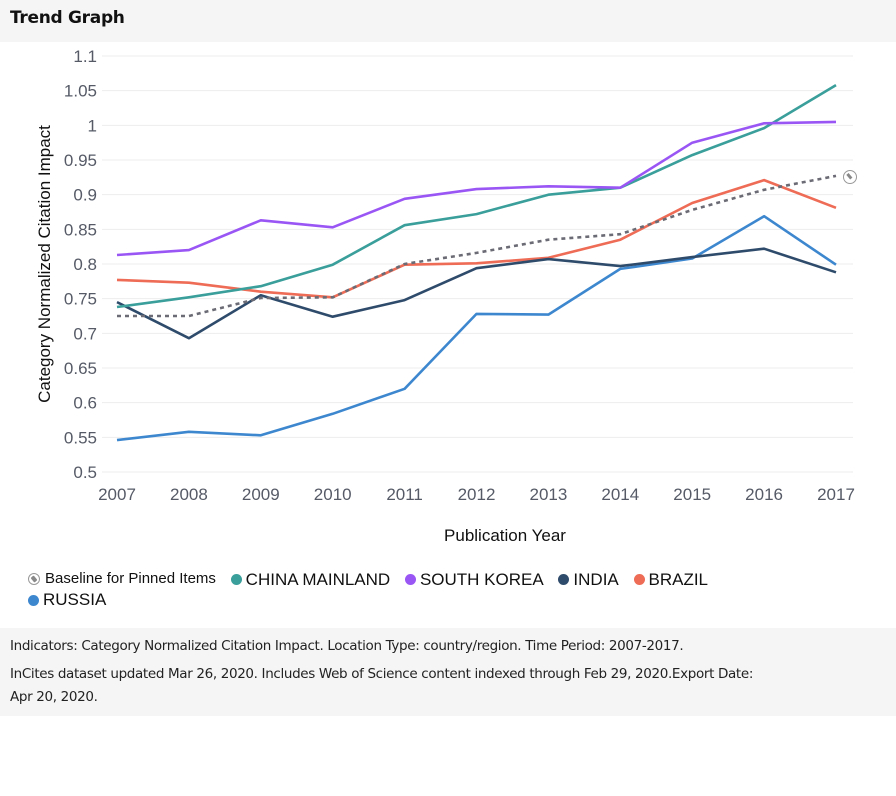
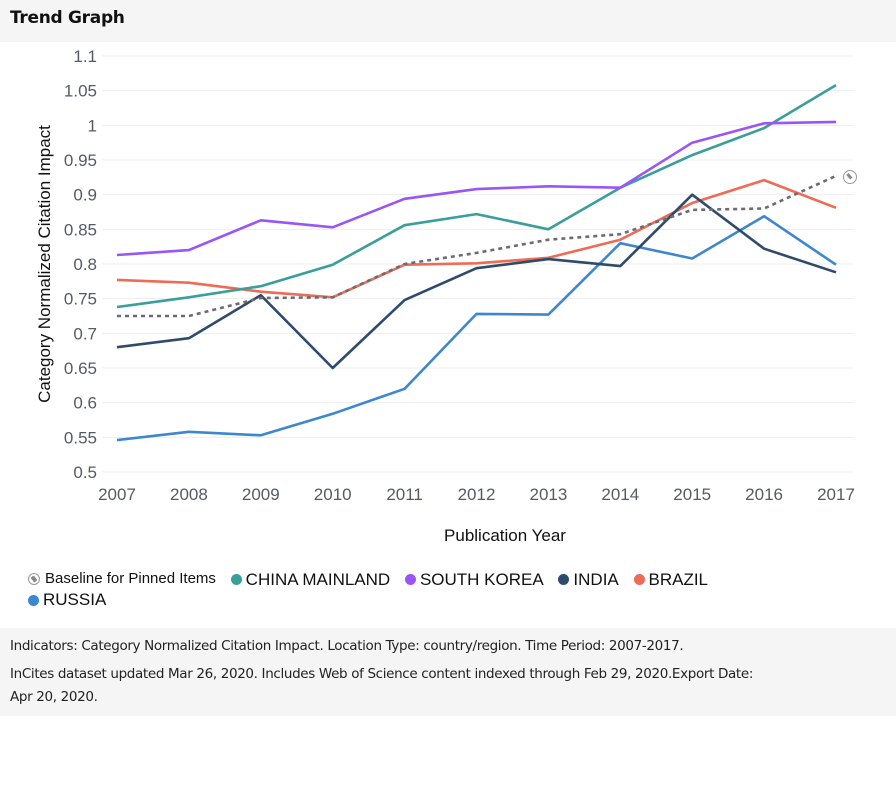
INDIA/2007: 0.74 -> 0.68
INDIA/2010: 0.72 -> 0.65
CHINA MAINLAND/2013: 0.90 -> 0.85
RUSSIA/2014: 0.79 -> 0.83
INDIA/2015: 0.81 -> 0.90
Baseline for Pinned Items/2016: 0.91 -> 0.88
